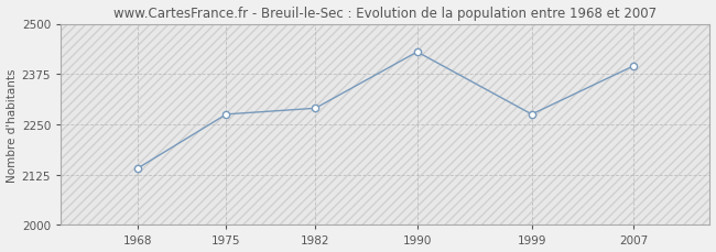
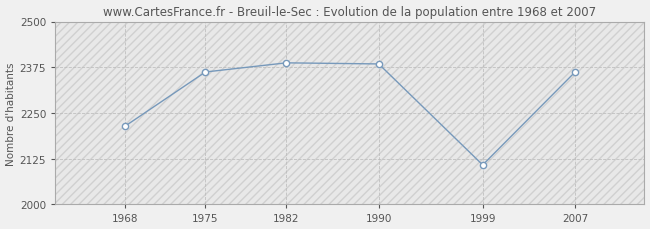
1968: 2140 -> 2213
1975: 2275 -> 2362
1982: 2290 -> 2387
1990: 2430 -> 2384
1999: 2275 -> 2108
2007: 2395 -> 2362
